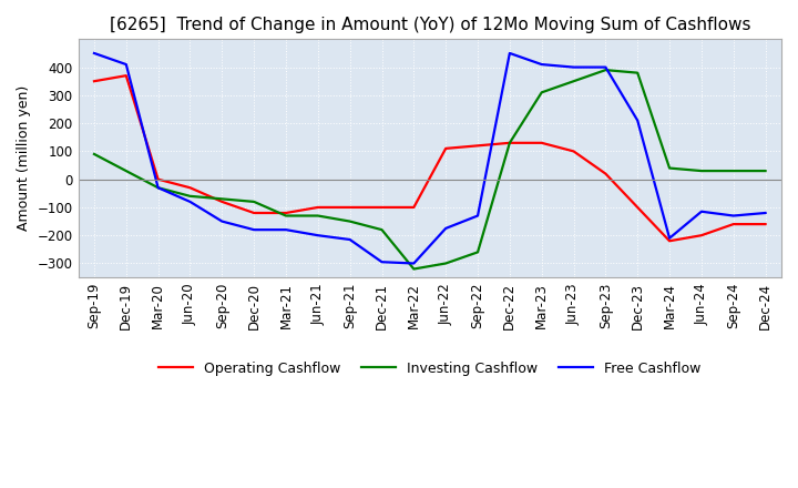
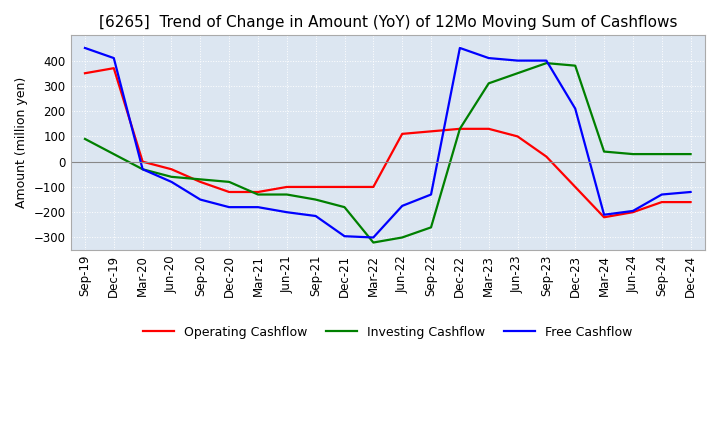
Free Cashflow/Jun-24: -115 -> -195
